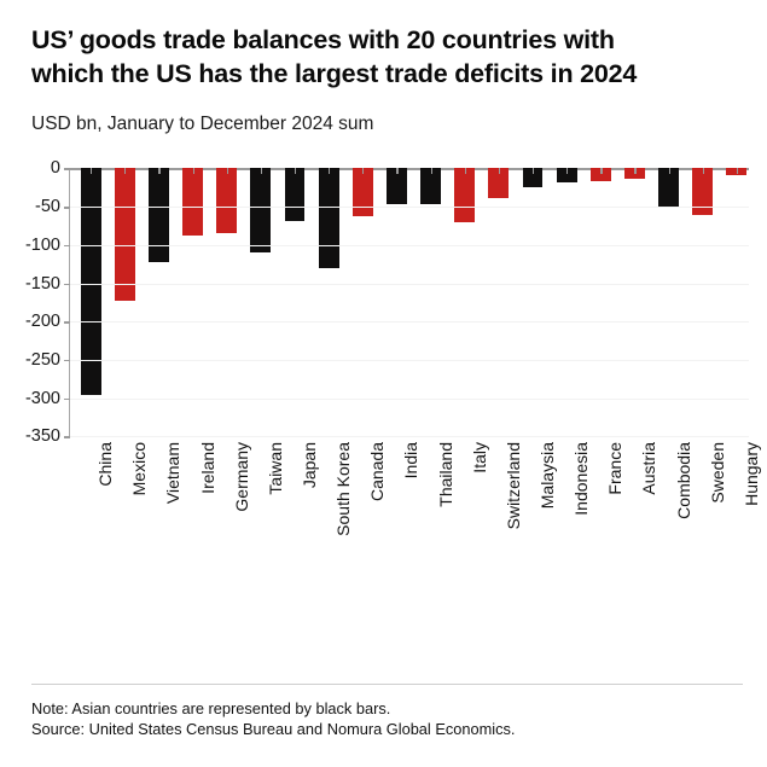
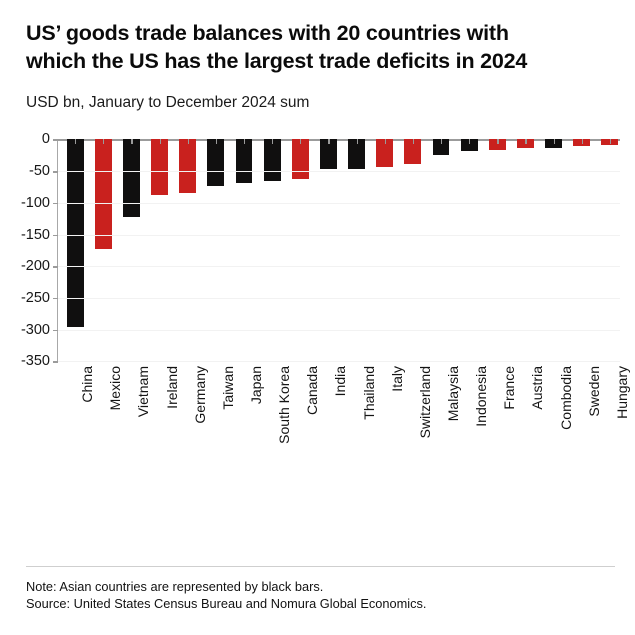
Taiwan: -110 -> -70
South Korea: -130 -> -70
Italy: -70 -> -40
Combodia: -50 -> -10
Sweden: -60 -> -10
